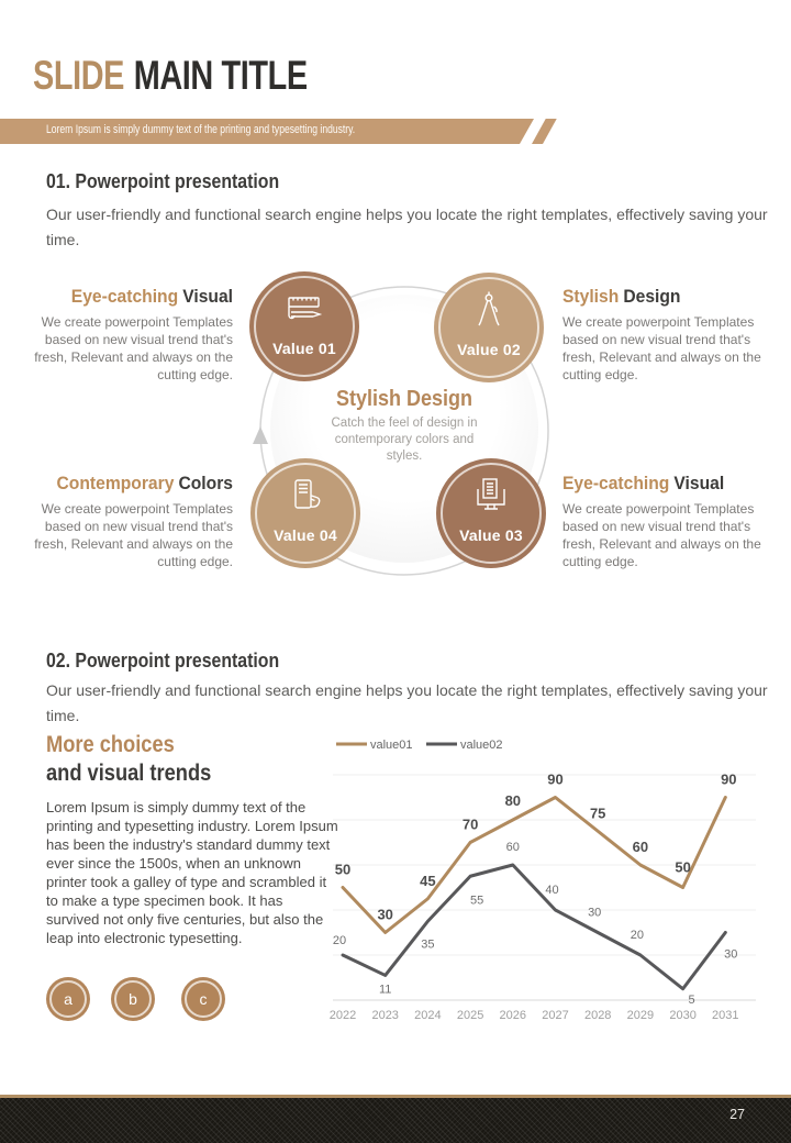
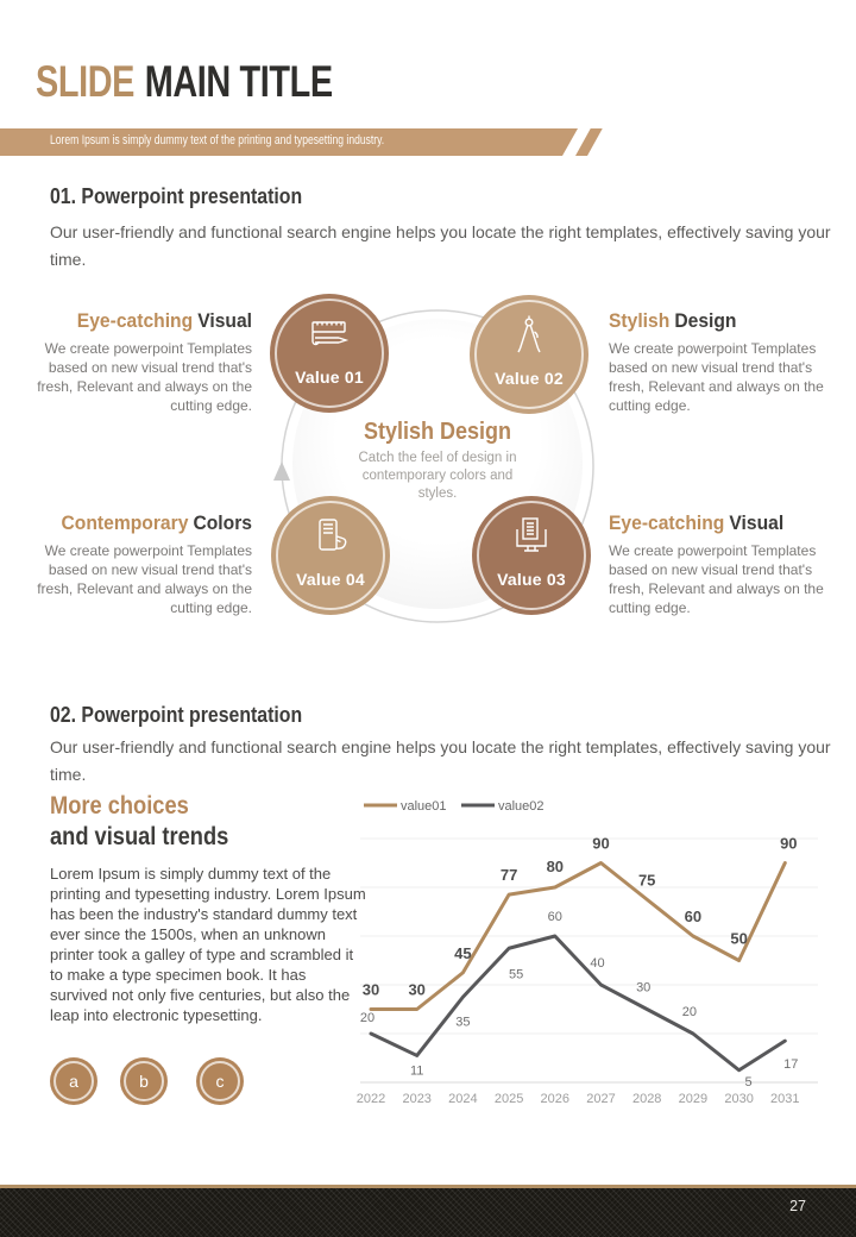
value01/2022: 50 -> 30
value01/2025: 70 -> 77
value02/2031: 30 -> 17
